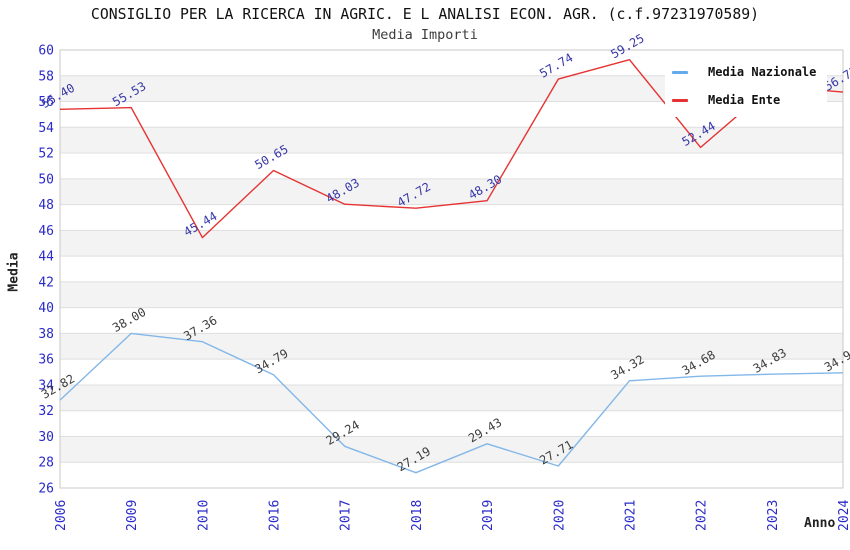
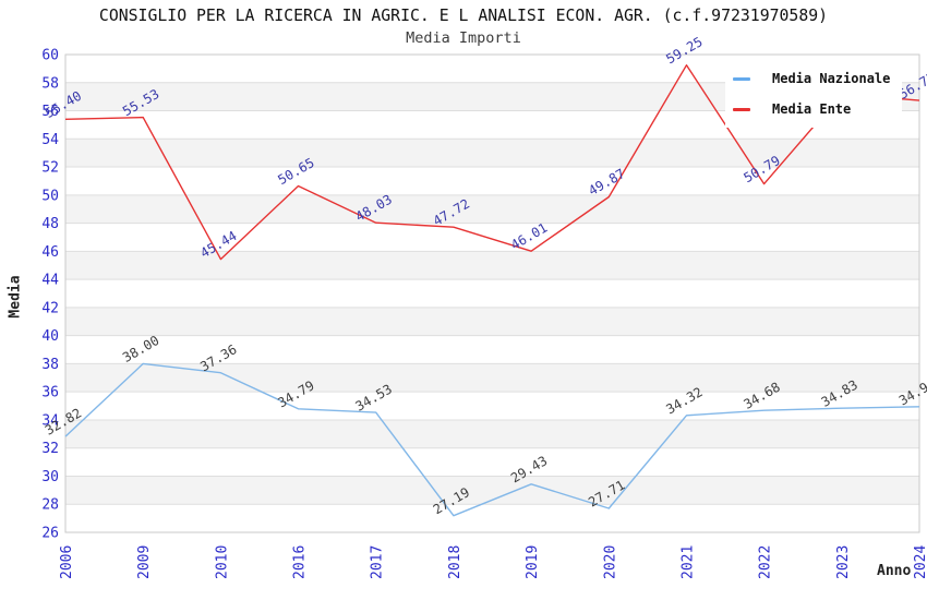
Media Nazionale/2017: 29.24 -> 34.53
Media Ente/2019: 48.30 -> 46.01
Media Ente/2020: 57.74 -> 49.87
Media Ente/2022: 52.44 -> 50.79
